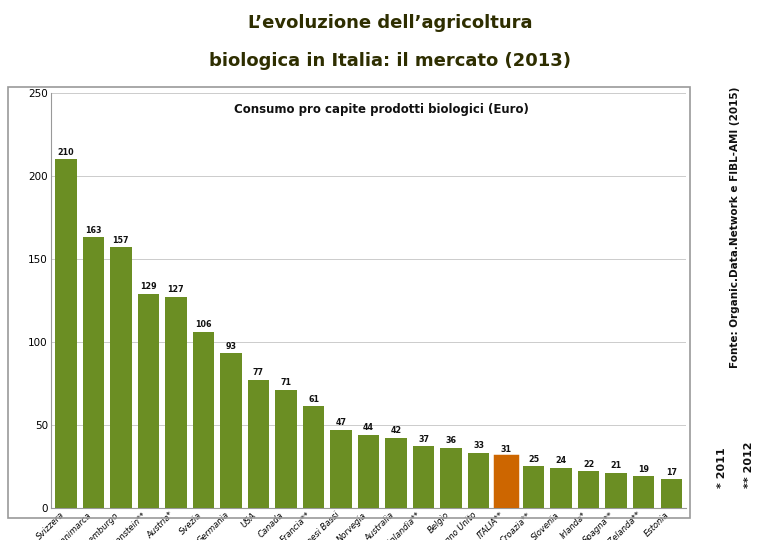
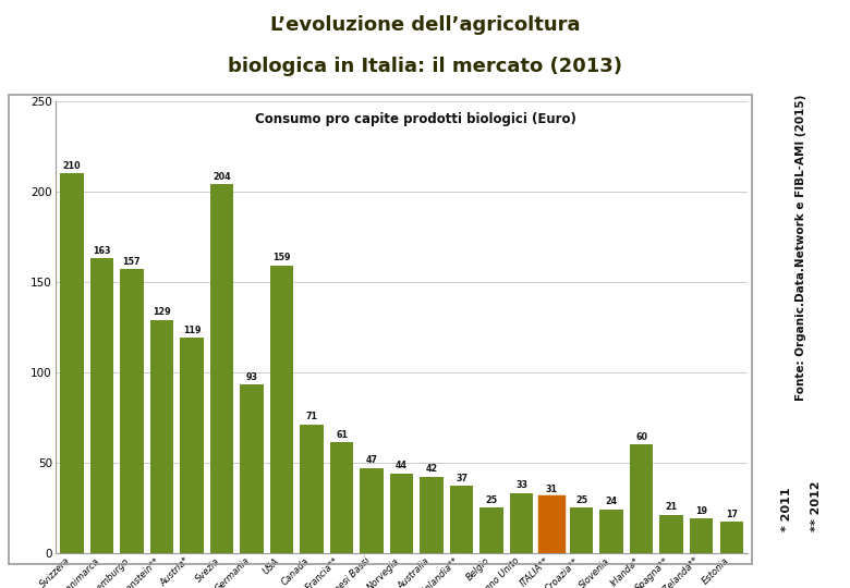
Austria*: 127 -> 119
Svezia: 106 -> 204
USA: 77 -> 159
Belgio: 36 -> 25
Irlanda*: 22 -> 60
